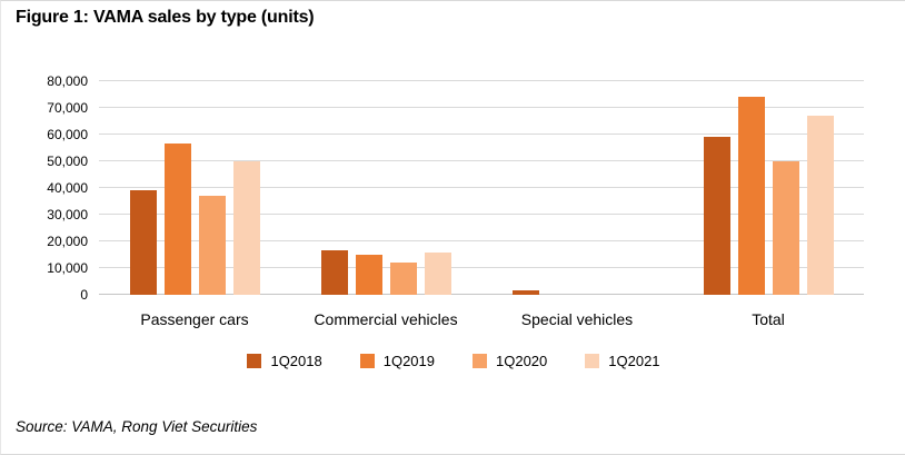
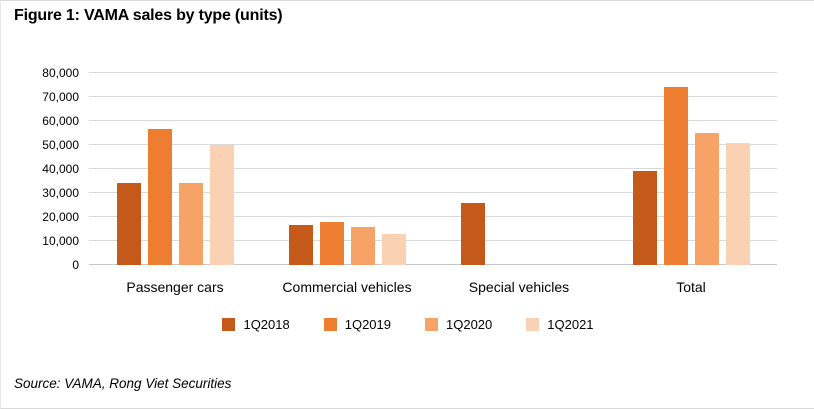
1Q2018/Passenger cars: 39000 -> 34000
1Q2020/Passenger cars: 37000 -> 34000
1Q2019/Commercial vehicles: 15000 -> 18000
1Q2020/Commercial vehicles: 12000 -> 16000
1Q2021/Commercial vehicles: 16000 -> 13000
1Q2018/Special vehicles: 2000 -> 26000
1Q2018/Total: 59000 -> 39000
1Q2020/Total: 50000 -> 55000
1Q2021/Total: 67000 -> 51000
